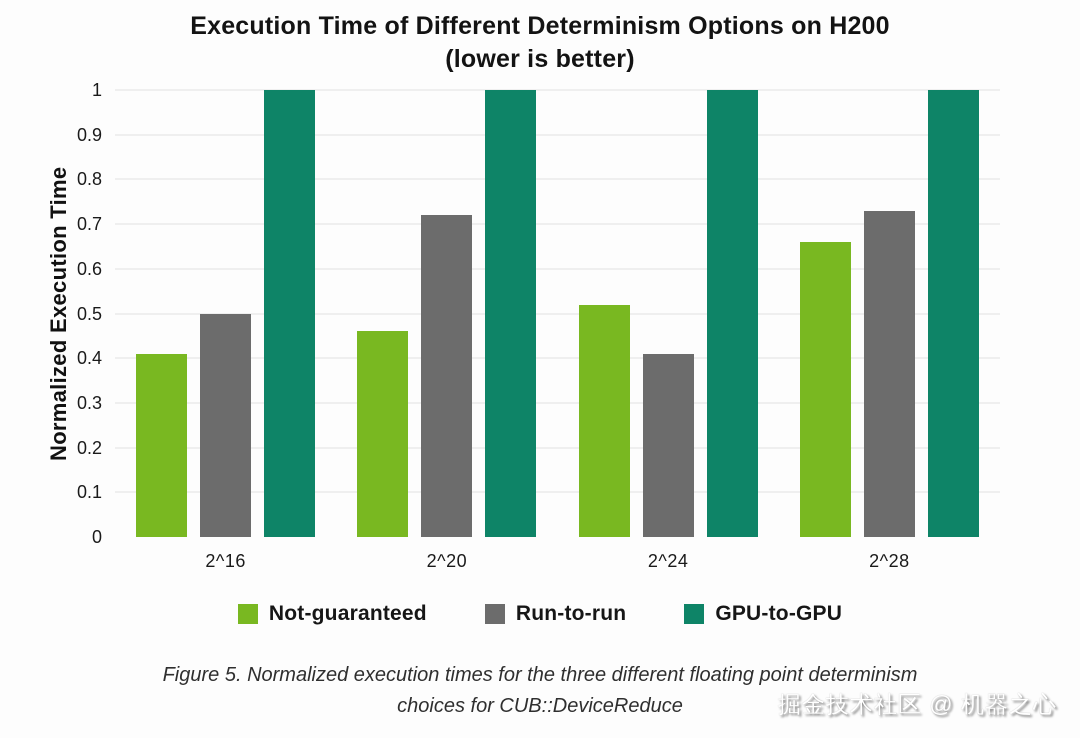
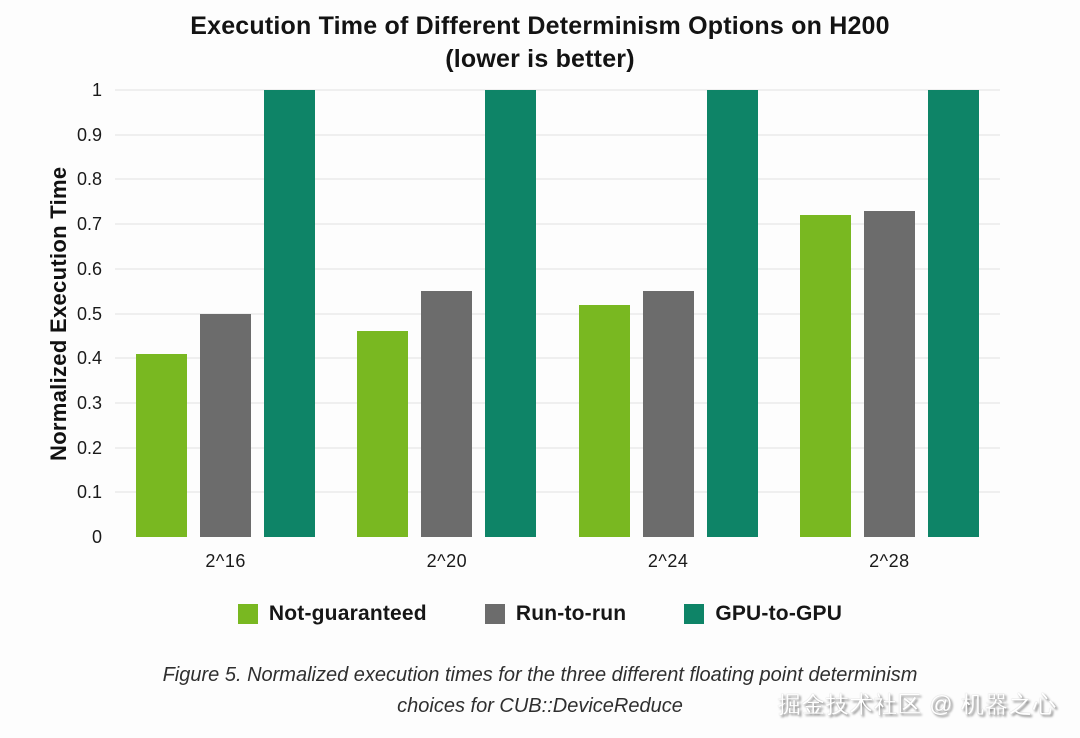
Run-to-run/2^20: 0.72 -> 0.55
Run-to-run/2^24: 0.41 -> 0.55
Not-guaranteed/2^28: 0.66 -> 0.72
